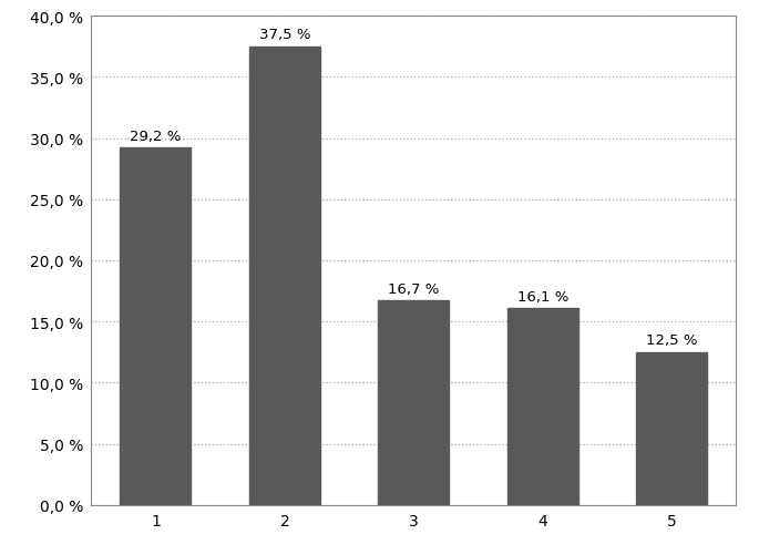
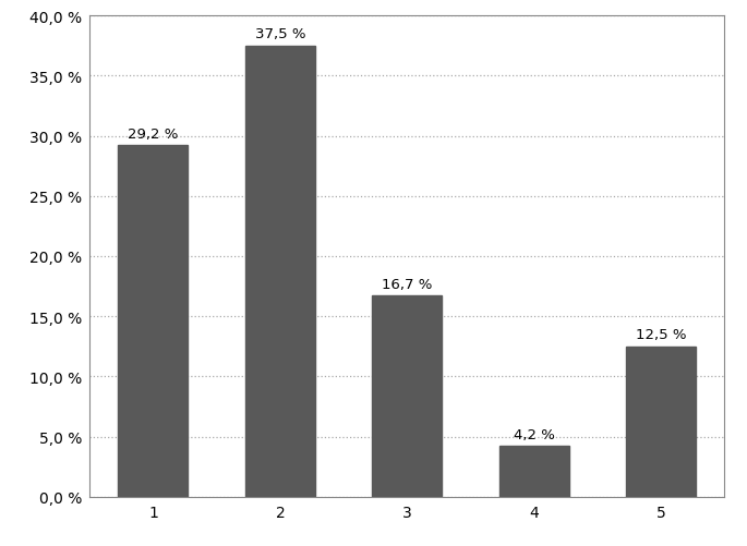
4: 16,1 -> 4,2
